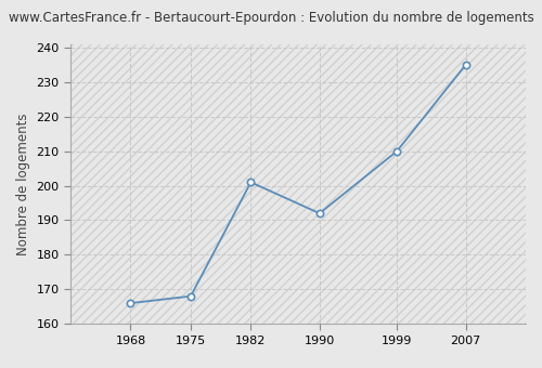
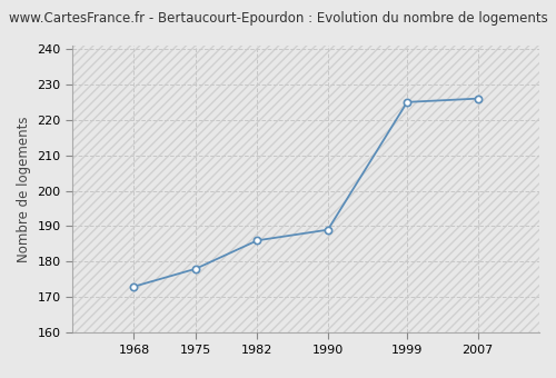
1968: 166 -> 173
1975: 168 -> 178
1982: 201 -> 186
1990: 192 -> 189
1999: 210 -> 225
2007: 235 -> 226
